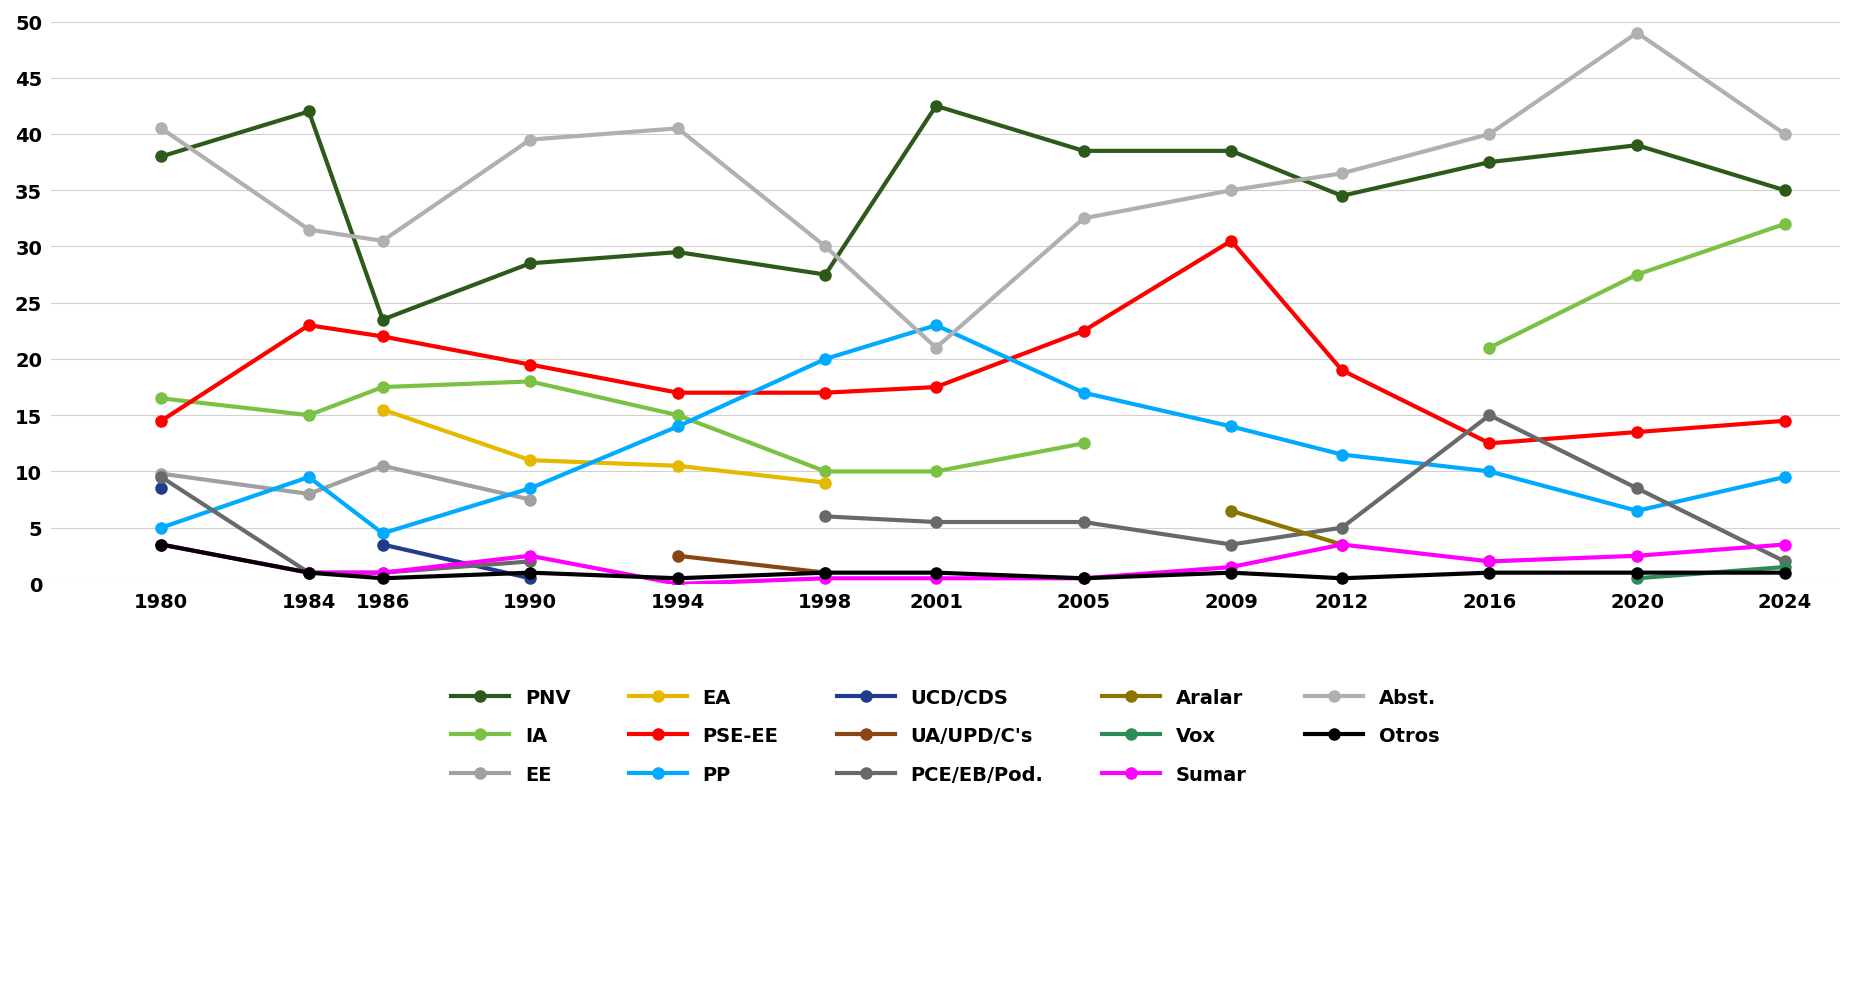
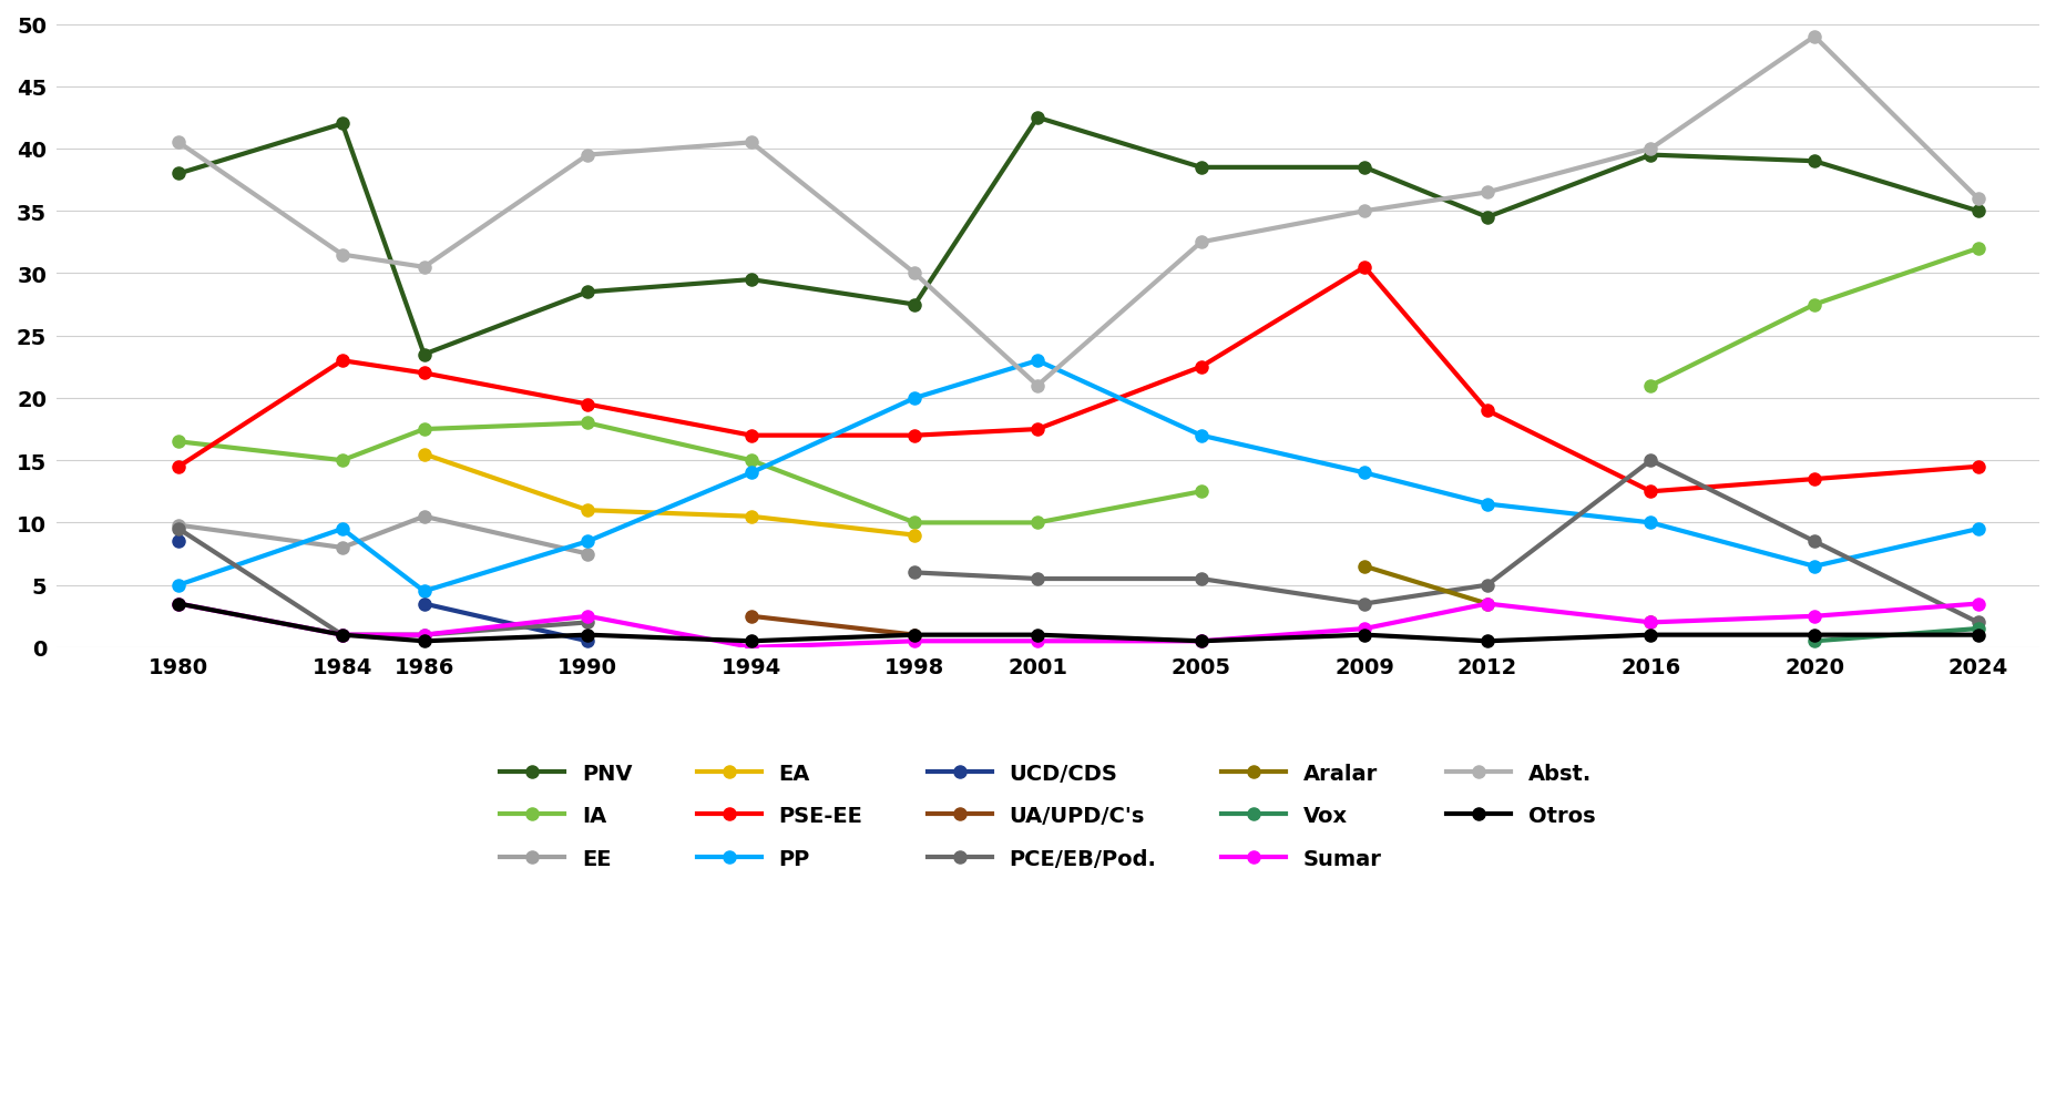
PNV/2016: 37.5 -> 39.5
Abst./2024: 40.0 -> 36.0
